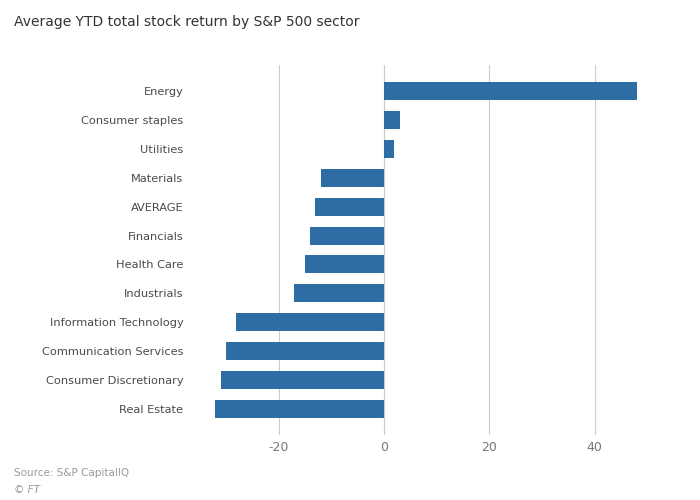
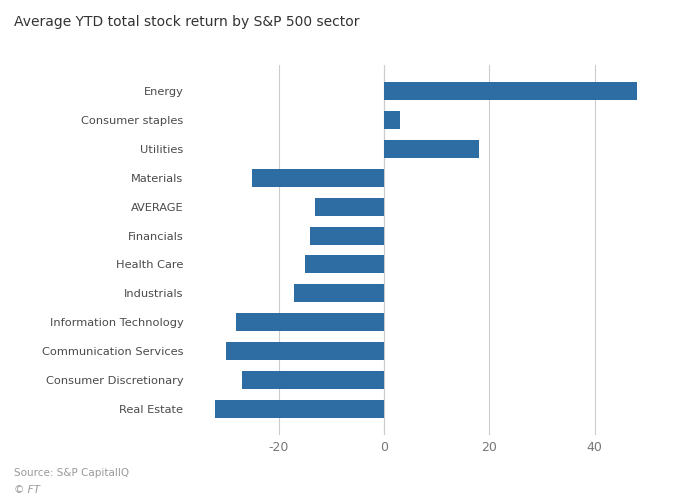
Utilities: 2 -> 18
Materials: -12 -> -25
Consumer Discretionary: -31 -> -27
